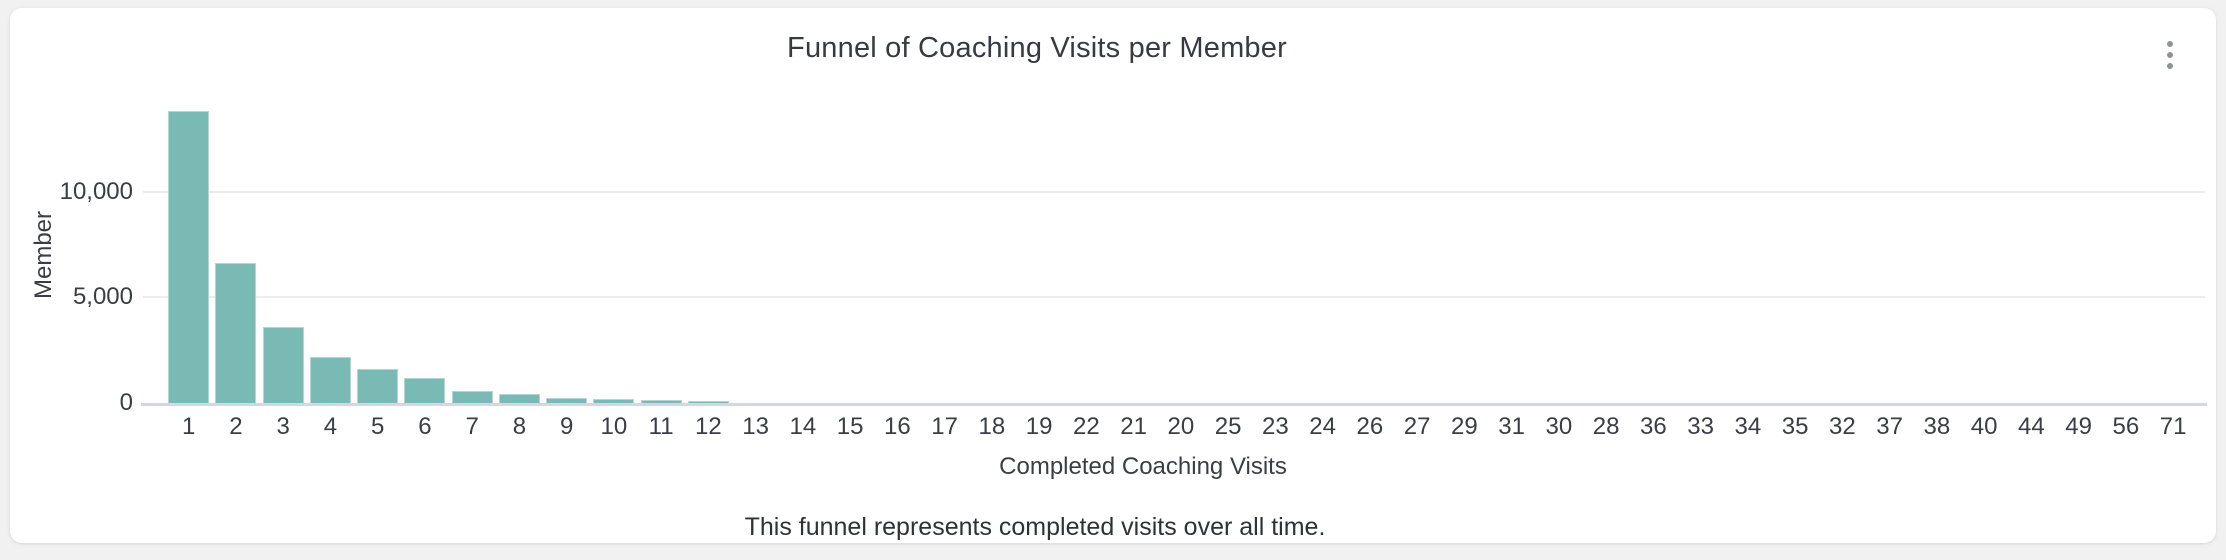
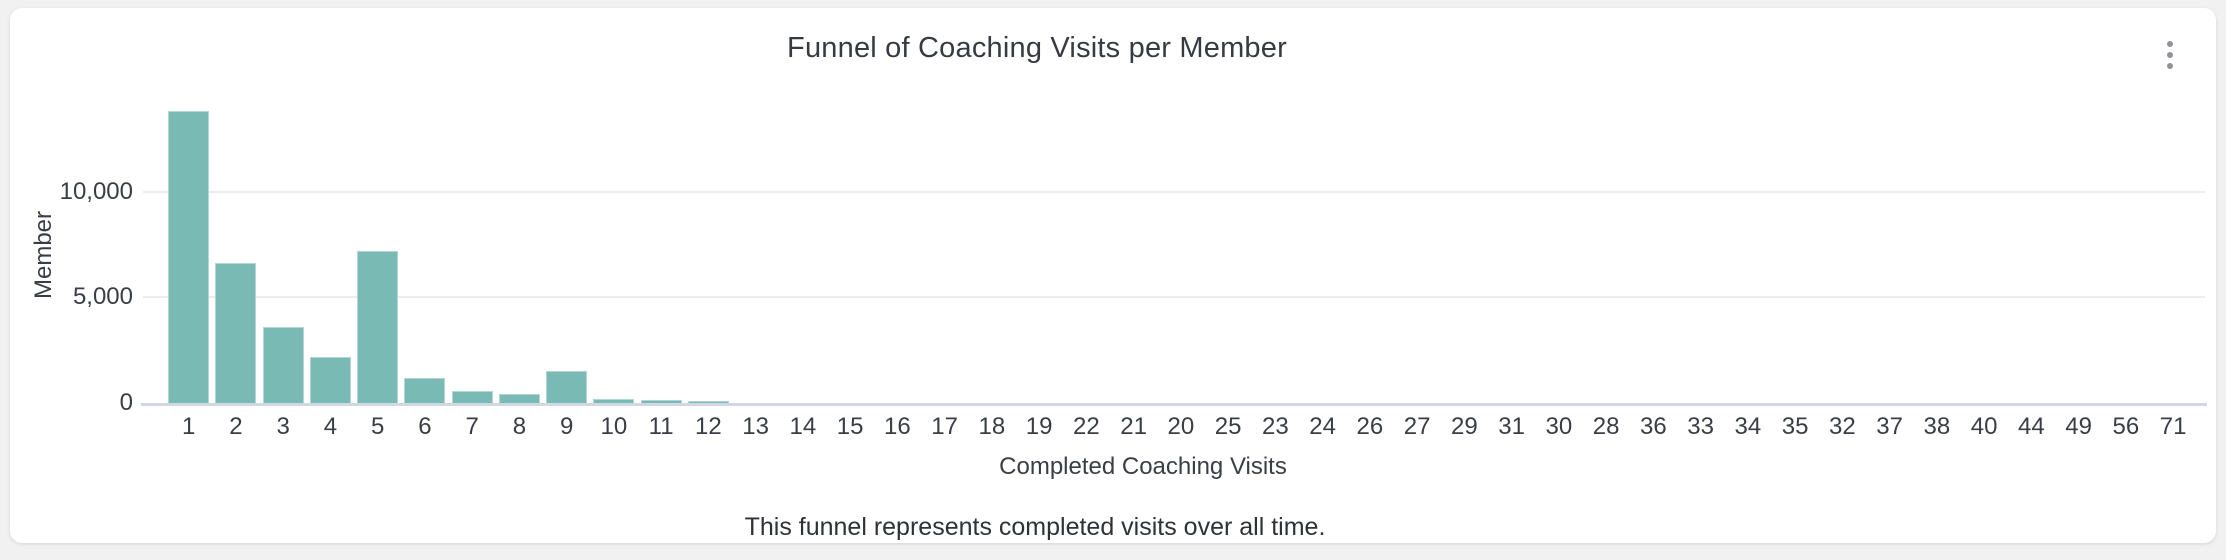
5: 1600 -> 7200
9: 300 -> 1500
